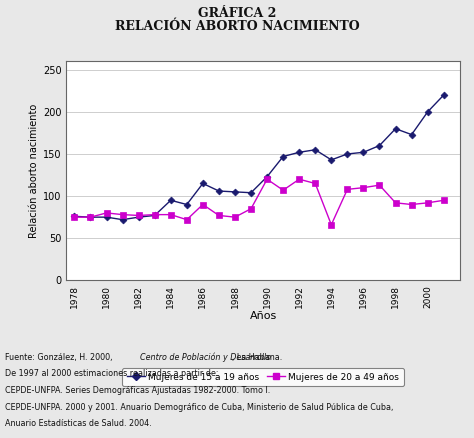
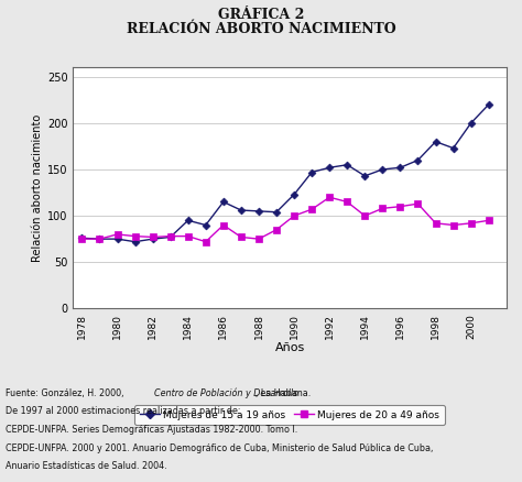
Mujeres de 20 a 49 años/1990: 120 -> 100
Mujeres de 20 a 49 años/1994: 66 -> 100
